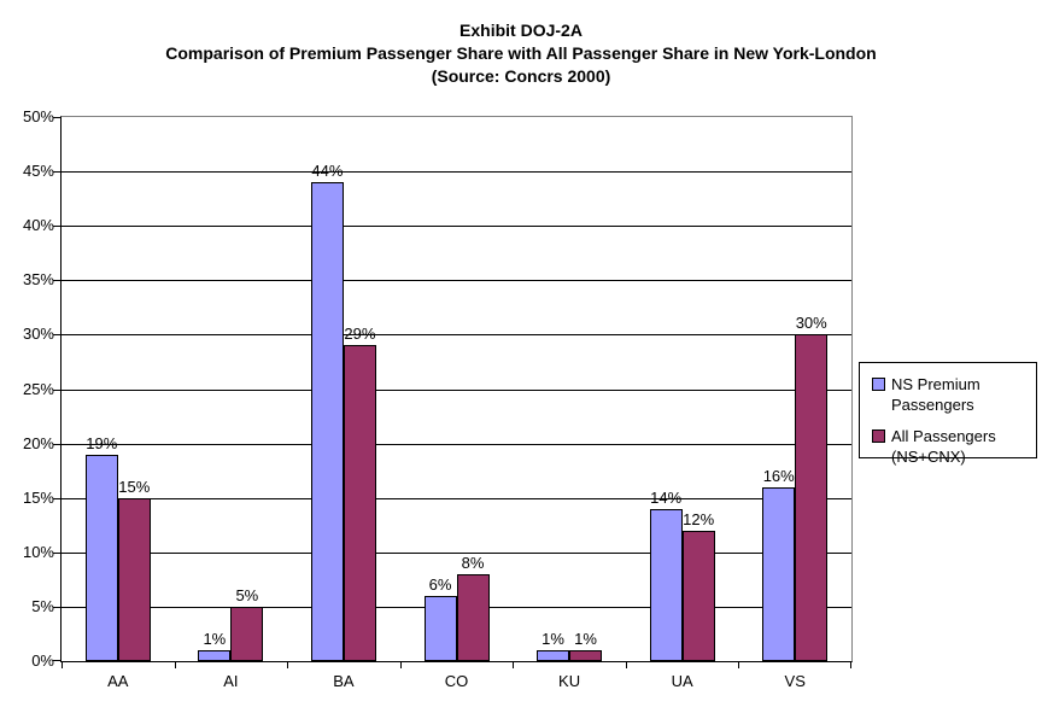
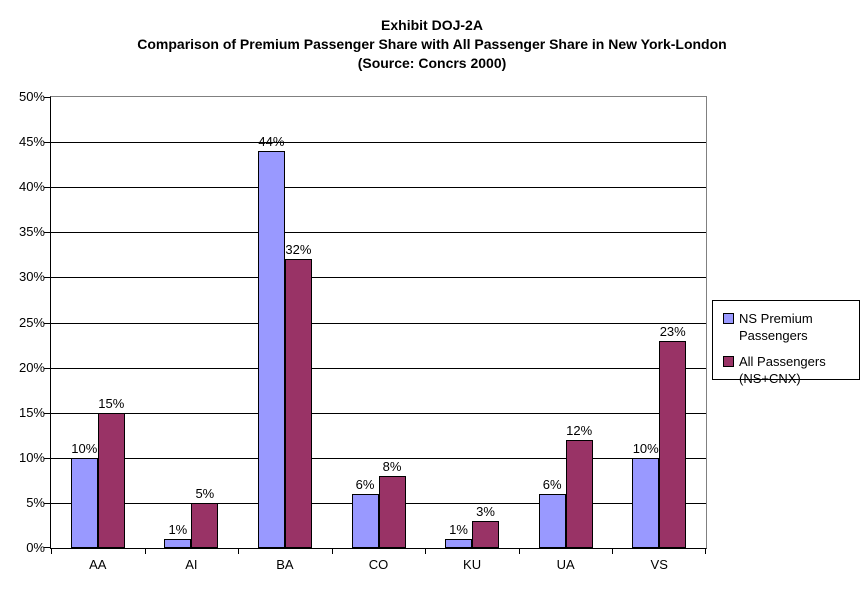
NS Premium Passengers/AA: 19% -> 10%
All Passengers (NS+CNX)/BA: 29% -> 32%
All Passengers (NS+CNX)/KU: 1% -> 3%
NS Premium Passengers/UA: 14% -> 6%
NS Premium Passengers/VS: 16% -> 10%
All Passengers (NS+CNX)/VS: 30% -> 23%
